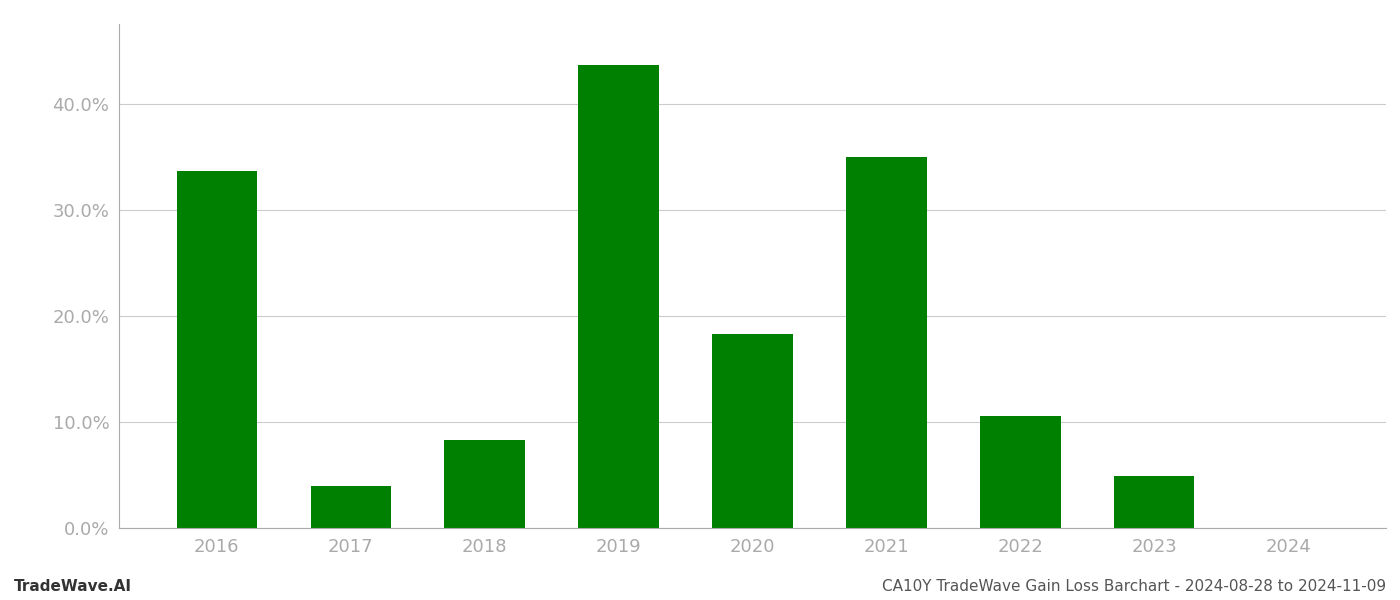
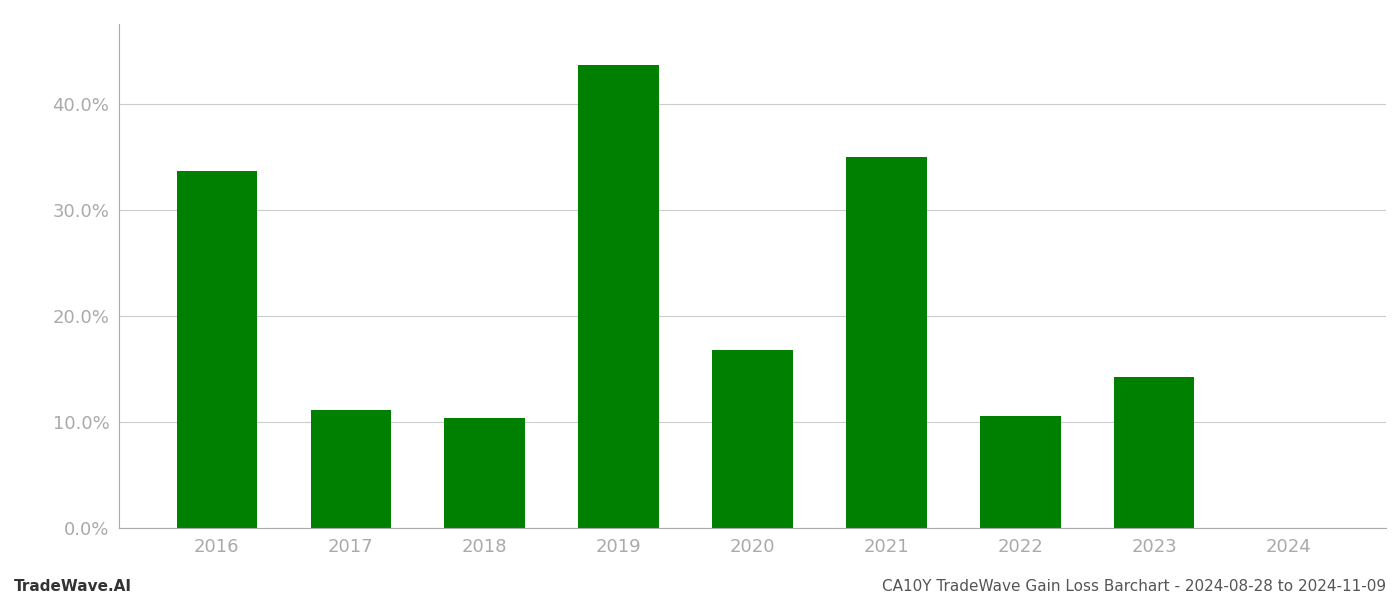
2017: 4.0% -> 11.1%
2018: 8.3% -> 10.4%
2020: 18.3% -> 16.8%
2023: 4.9% -> 14.2%
